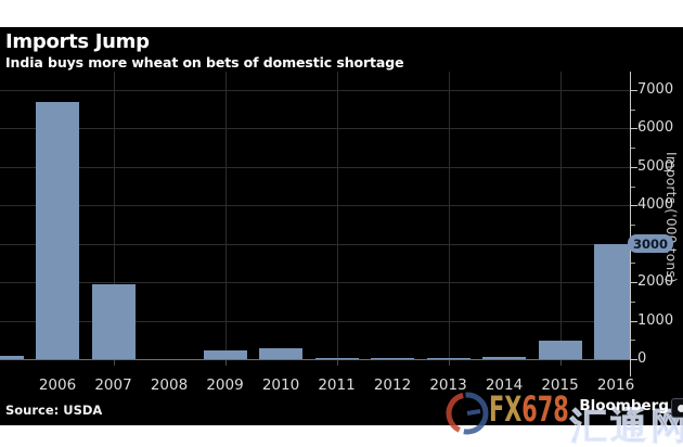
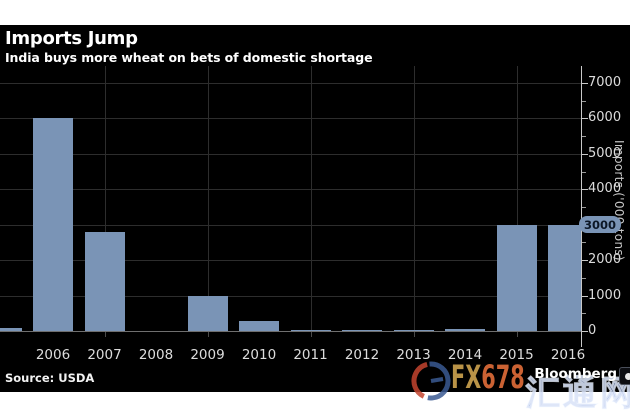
2006: 6700 -> 6000
2007: 2000 -> 2800
2009: 200 -> 1000
2015: 500 -> 3000
